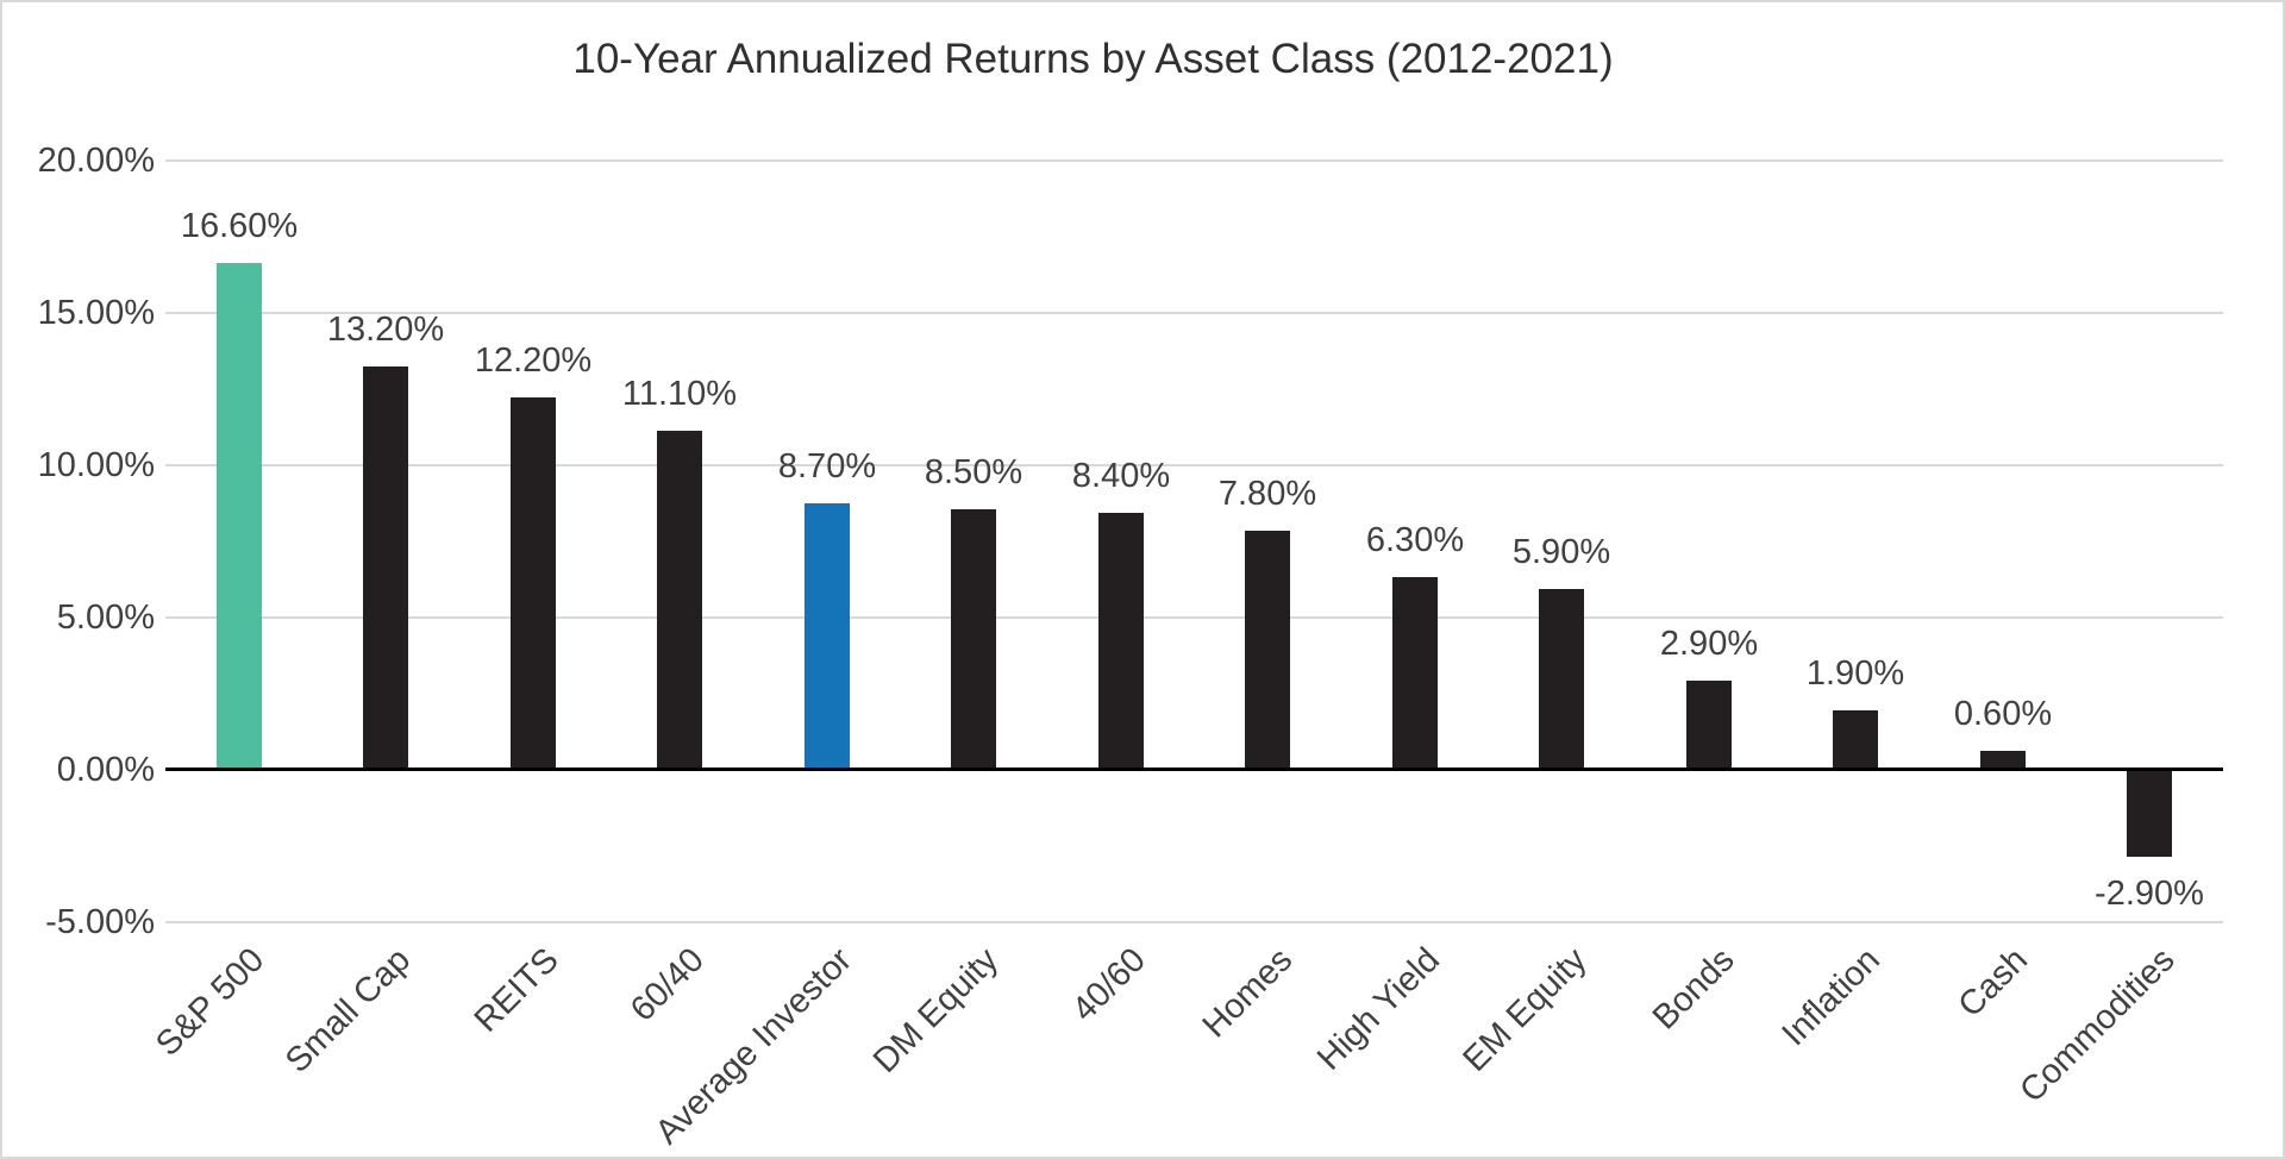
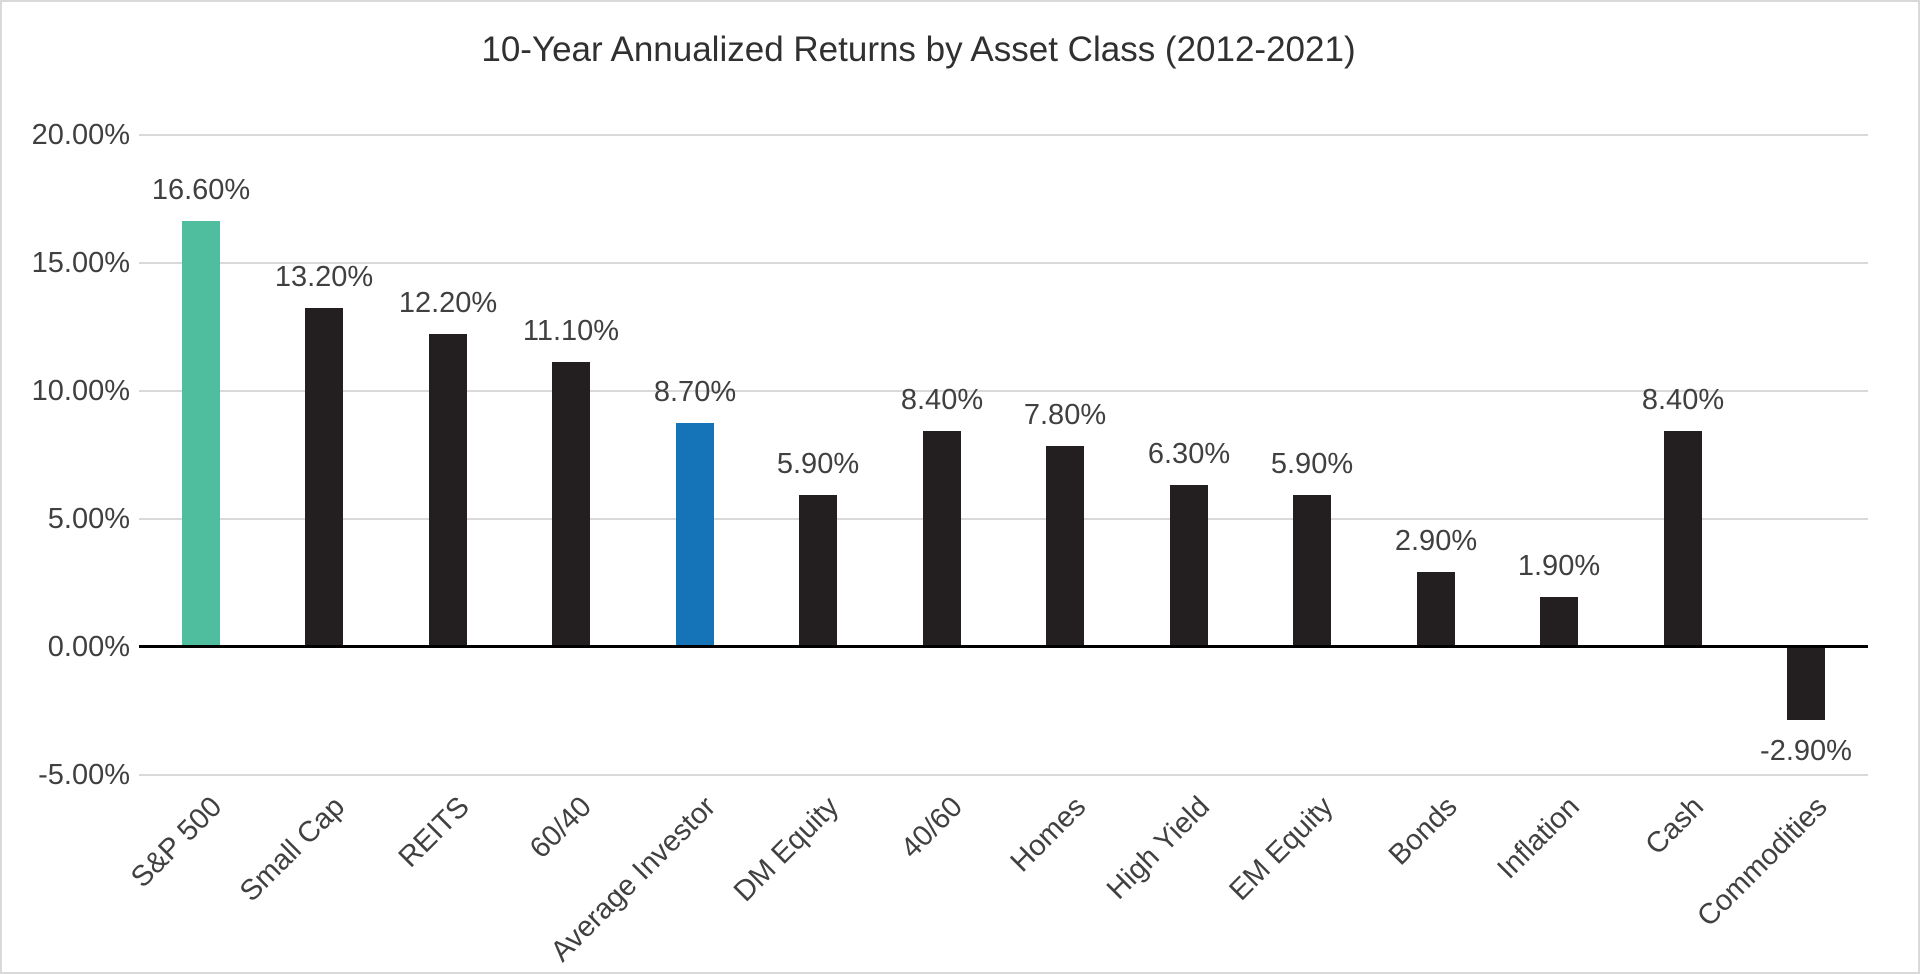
DM Equity: 8.50% -> 5.90%
Cash: 0.60% -> 8.40%
